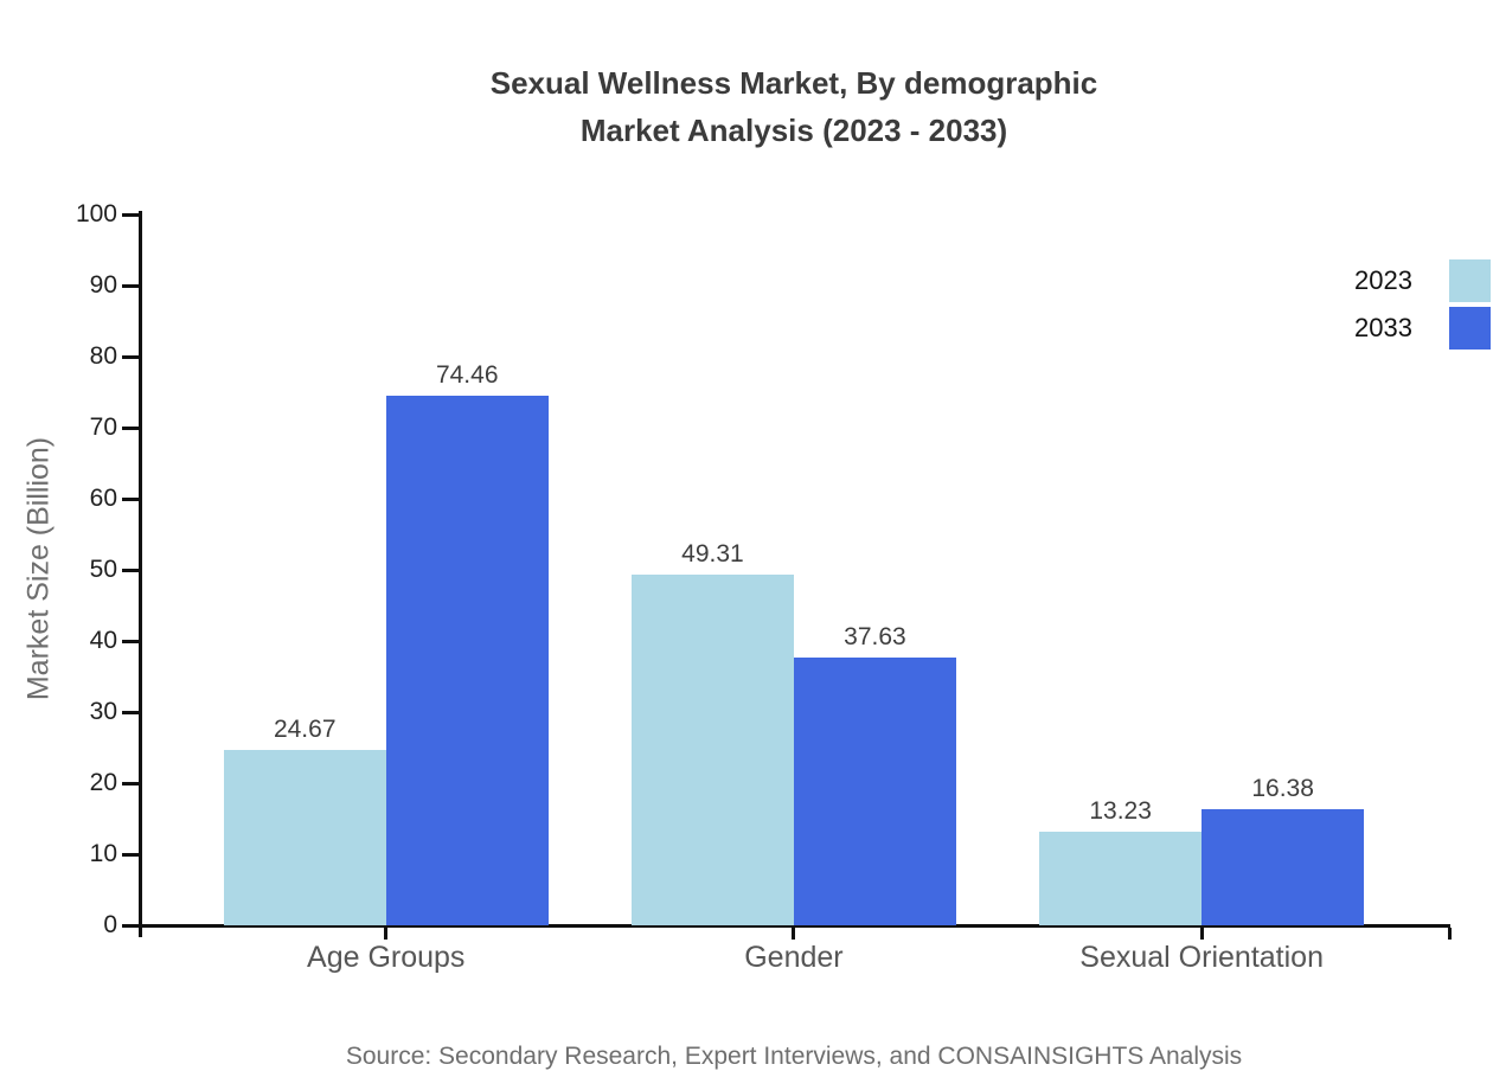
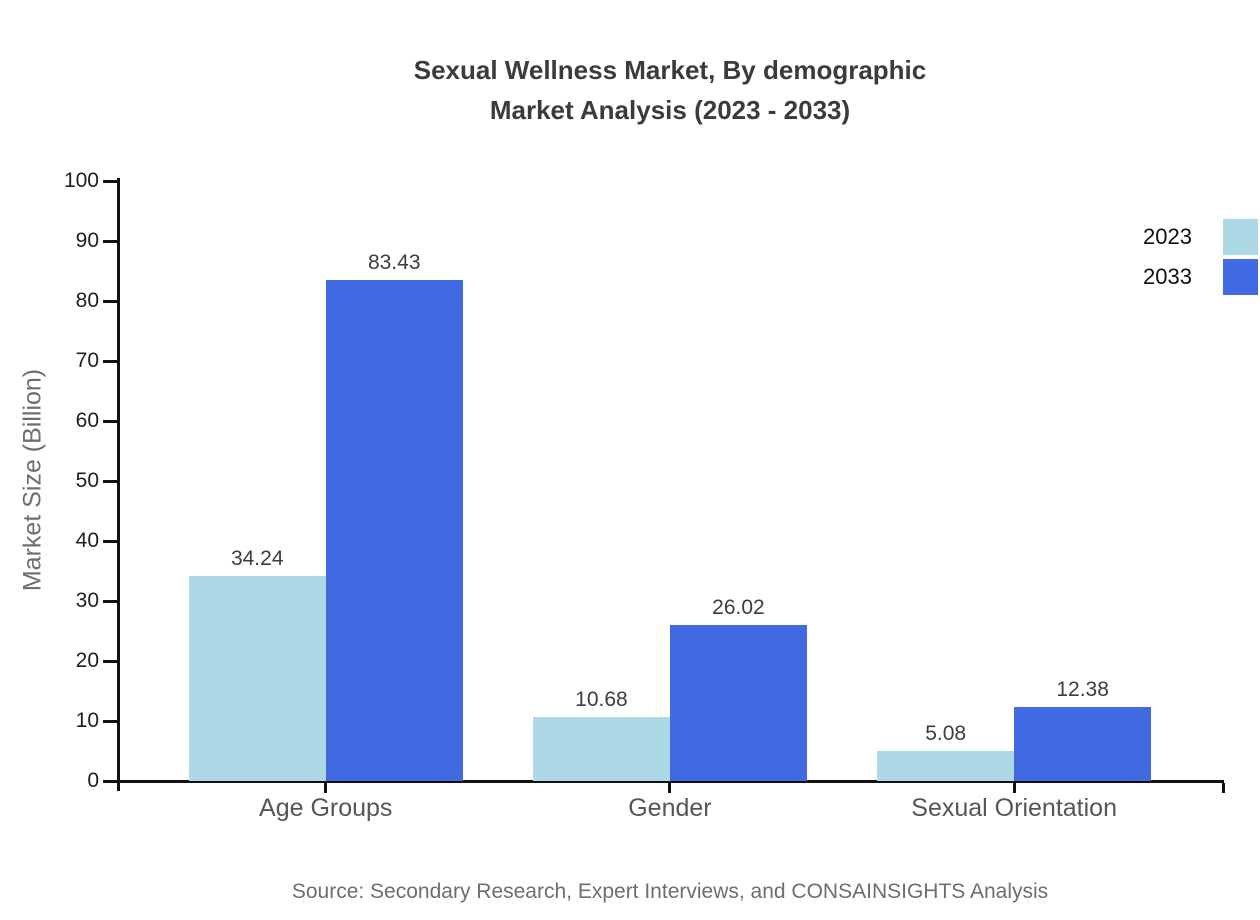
2023/Age Groups: 24.67 -> 34.24
2033/Age Groups: 74.46 -> 83.43
2023/Gender: 49.31 -> 10.68
2033/Gender: 37.63 -> 26.02
2023/Sexual Orientation: 13.23 -> 5.08
2033/Sexual Orientation: 16.38 -> 12.38
